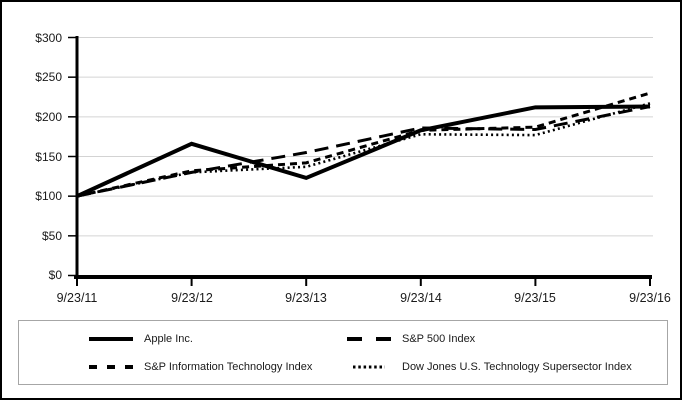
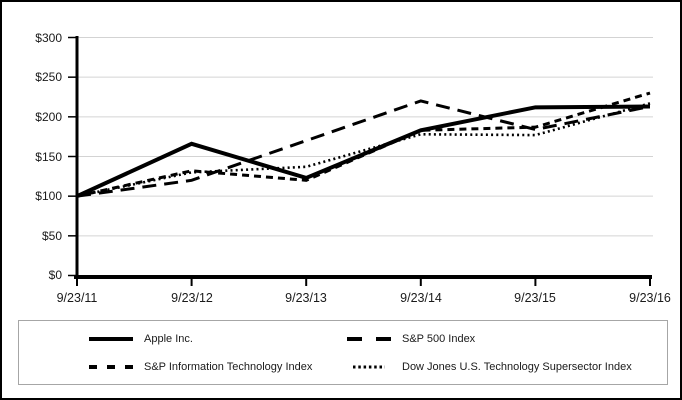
S&P 500 Index/9/23/12: $130 -> $120
S&P 500 Index/9/23/13: $160 -> $170
S&P Information Technology Index/9/23/13: $140 -> $120
S&P 500 Index/9/23/14: $190 -> $220
